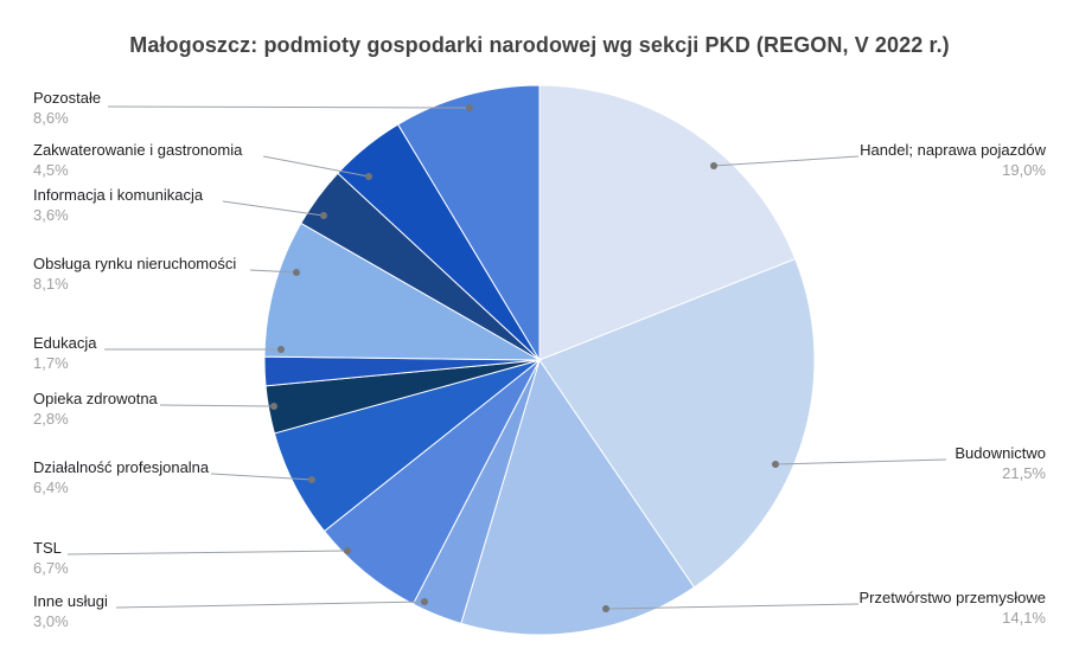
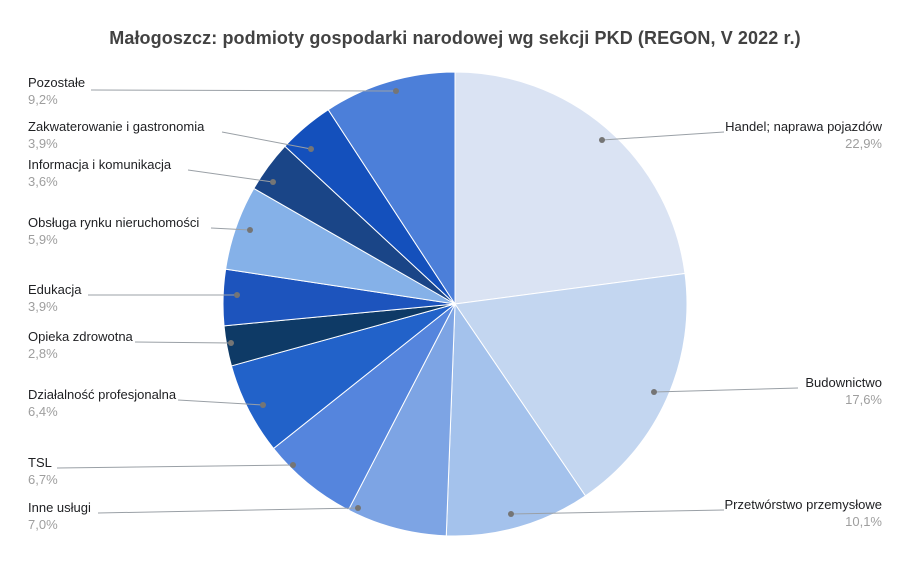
Handel; naprawa pojazdów: 19,0% -> 22,9%
Budownictwo: 21,5% -> 17,6%
Przetwórstwo przemysłowe: 14,1% -> 10,1%
Inne usługi: 3,0% -> 7,0%
Edukacja: 1,7% -> 3,9%
Obsługa rynku nieruchomości: 8,1% -> 5,9%
Zakwaterowanie i gastronomia: 4,5% -> 3,9%
Pozostałe: 8,6% -> 9,2%
